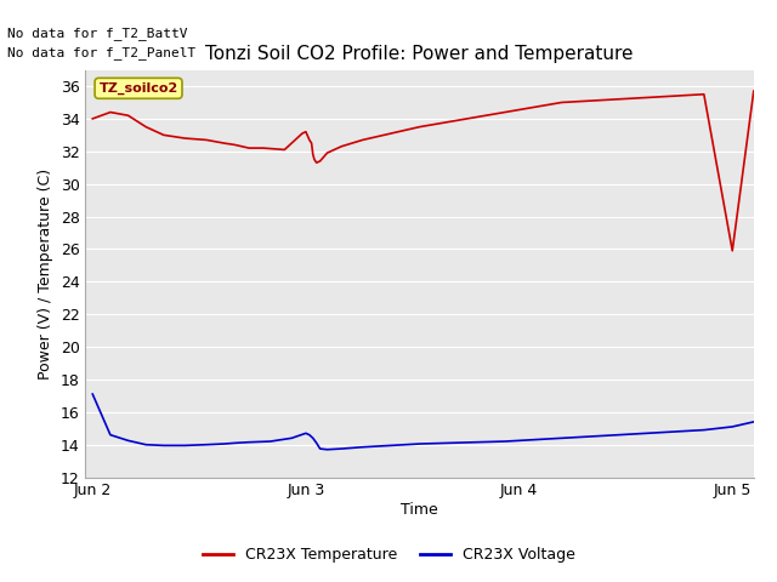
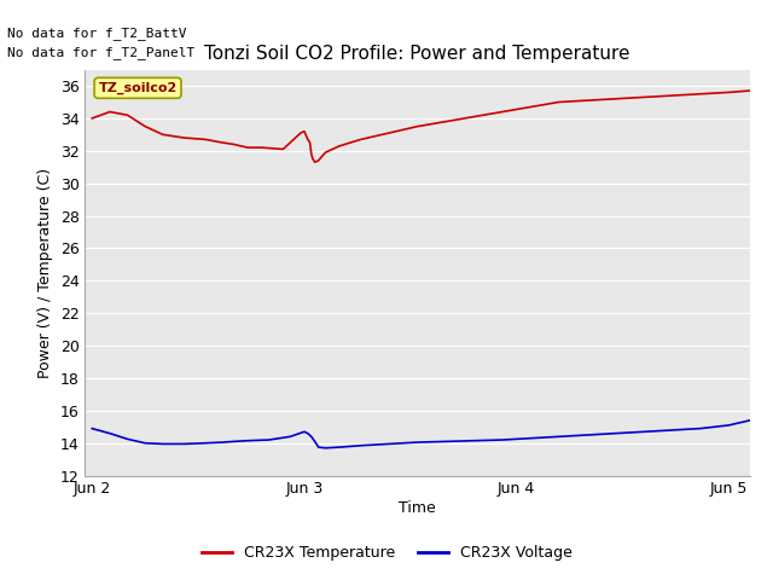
CR23X Voltage/Jun 2: 17.1 -> 14.9
CR23X Temperature/Jun 5: 25.9 -> 35.6
